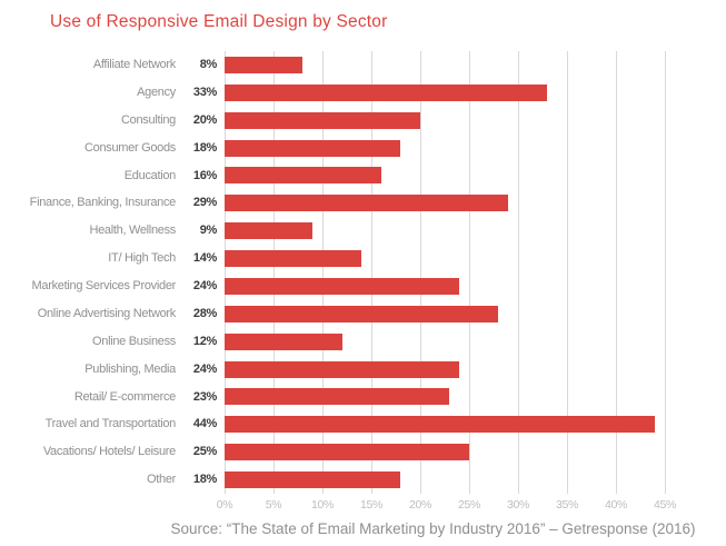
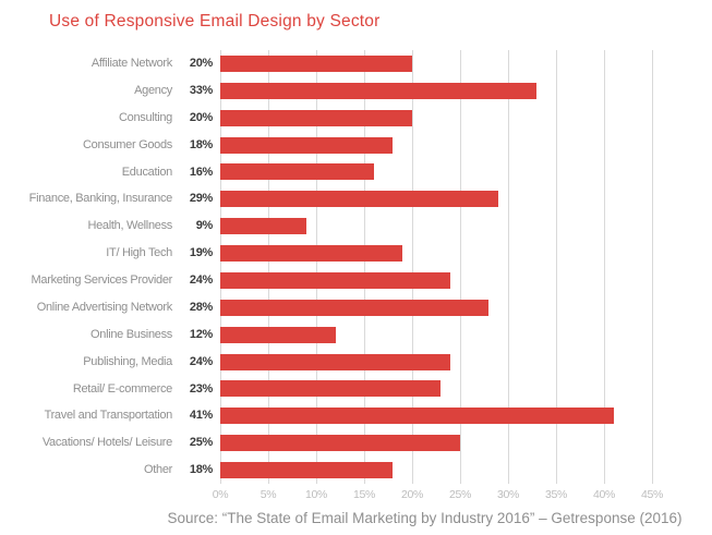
Affiliate Network: 8% -> 20%
IT/ High Tech: 14% -> 19%
Travel and Transportation: 44% -> 41%
